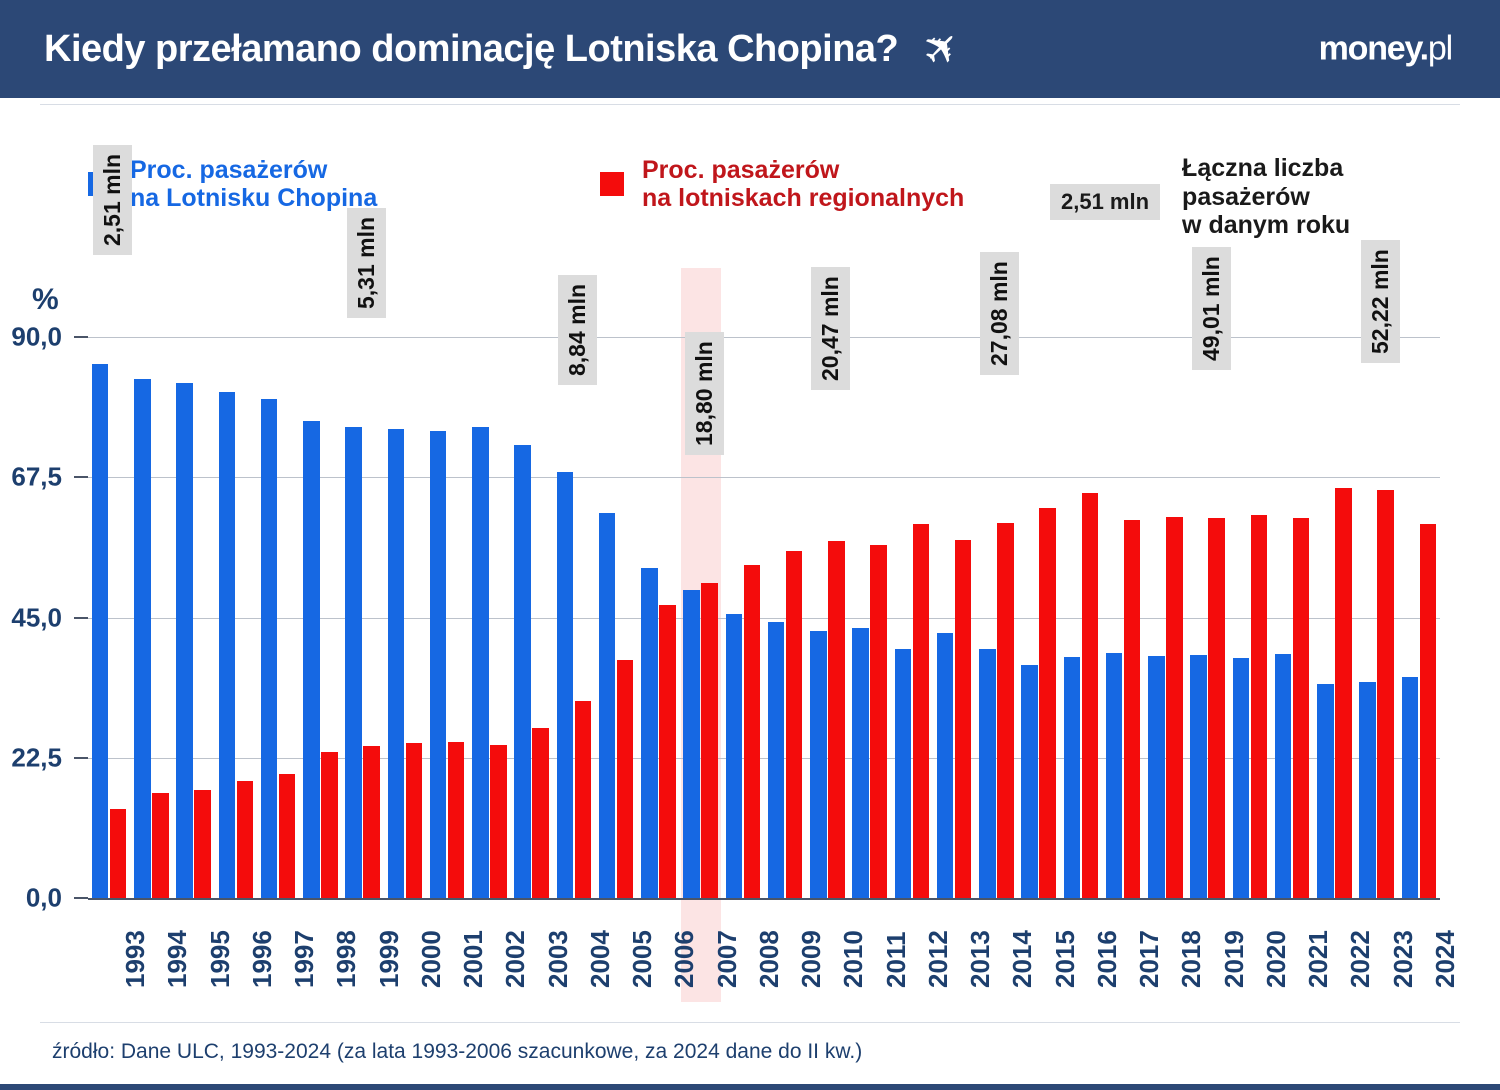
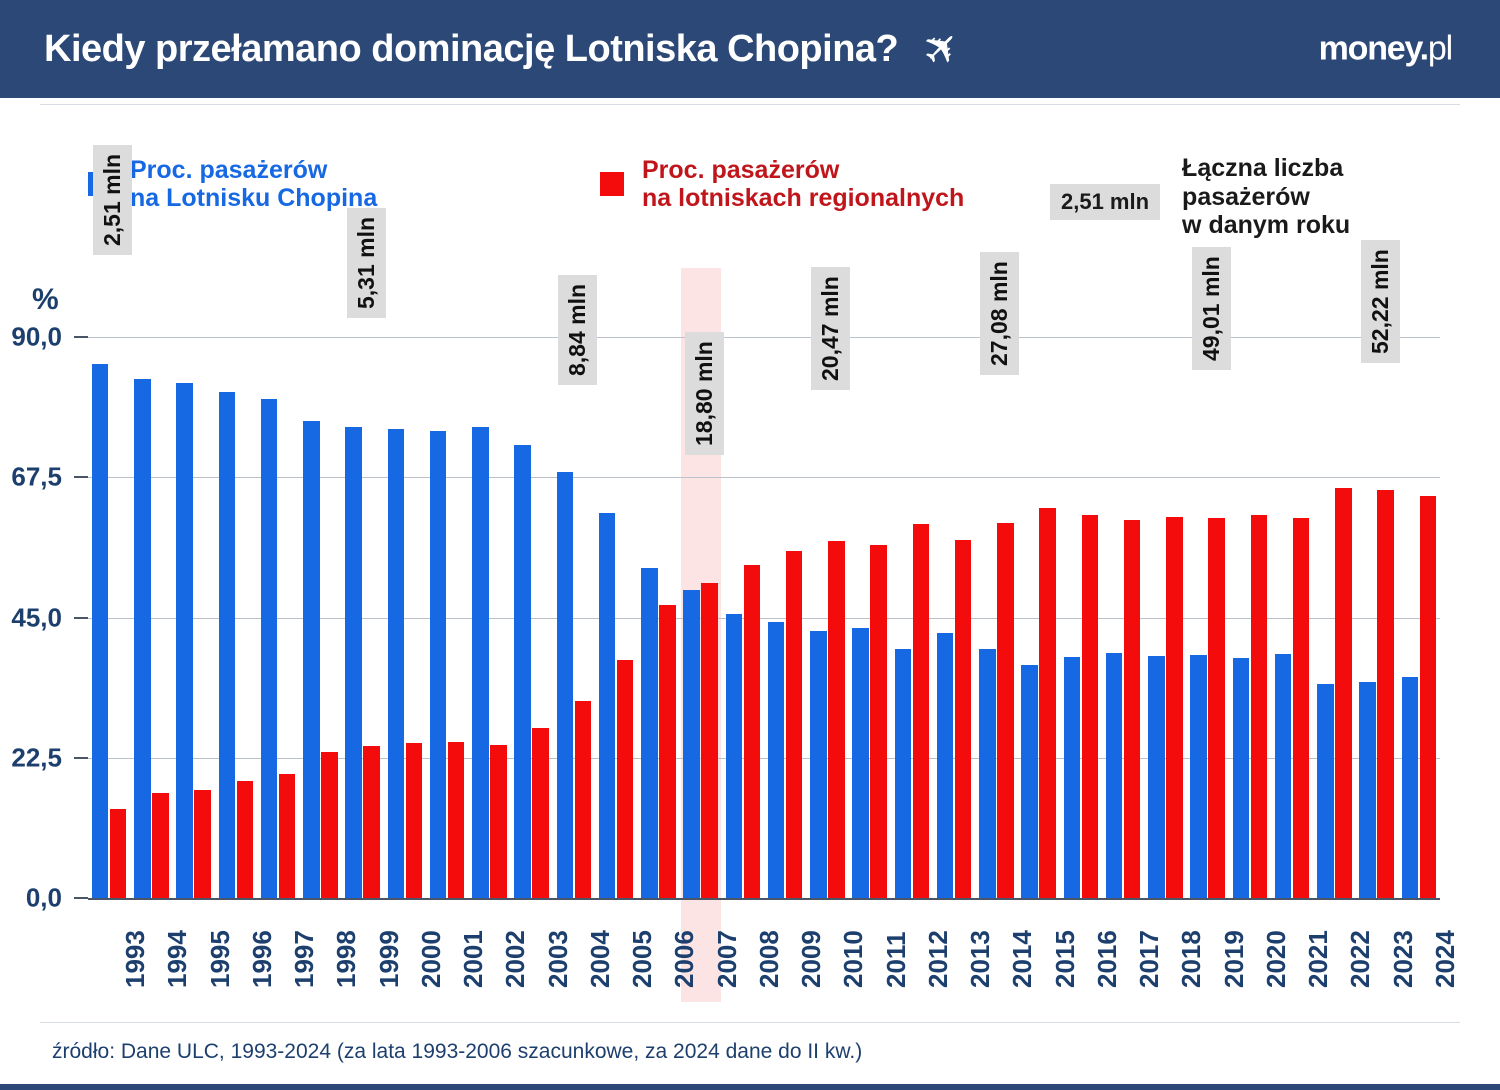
Proc. pasażerów na lotniskach regionalnych/2016: 65 -> 61
Proc. pasażerów na lotniskach regionalnych/2024: 60 -> 64
